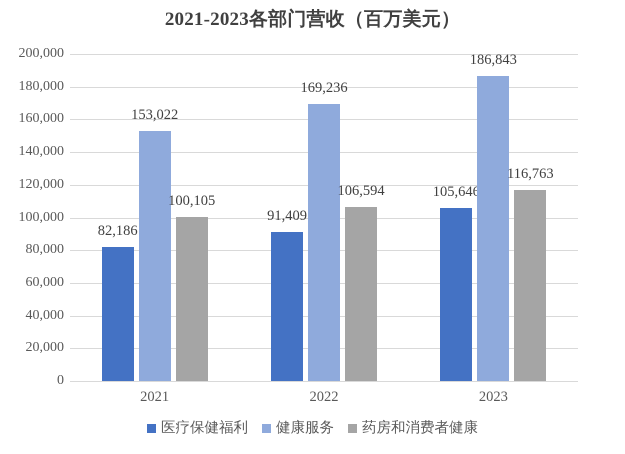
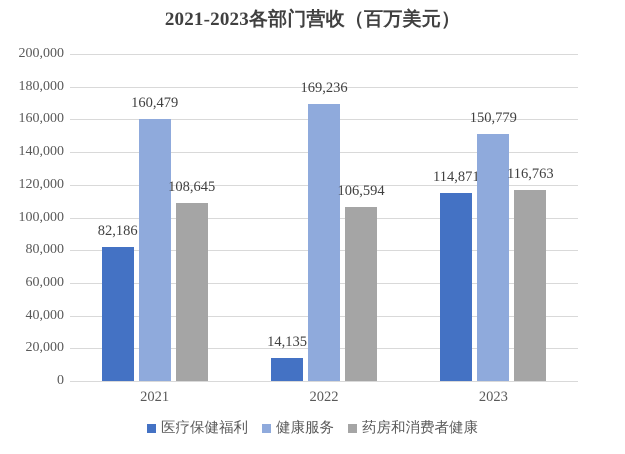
健康服务/2021: 153,022 -> 160,479
药房和消费者健康/2021: 100,105 -> 108,645
医疗保健福利/2022: 91,409 -> 14,135
医疗保健福利/2023: 105,646 -> 114,871
健康服务/2023: 186,843 -> 150,779
